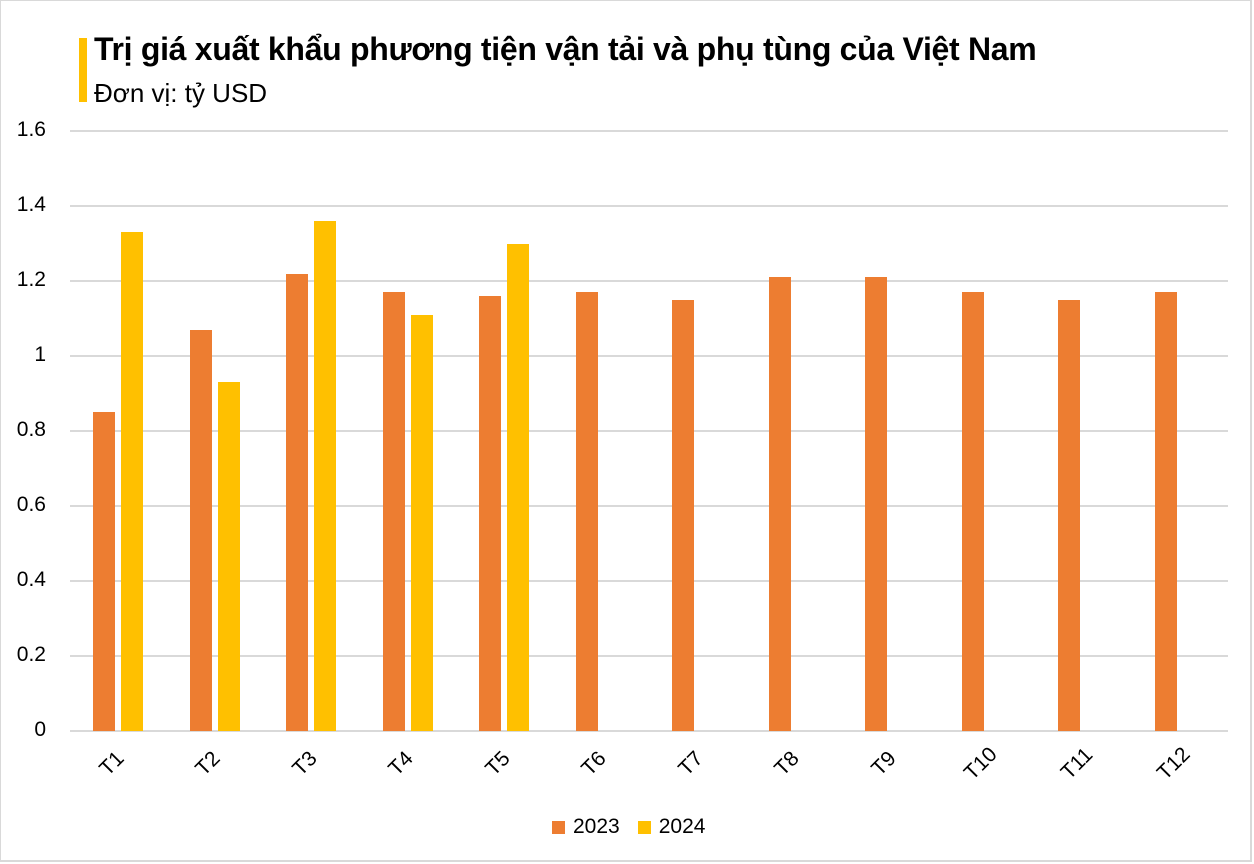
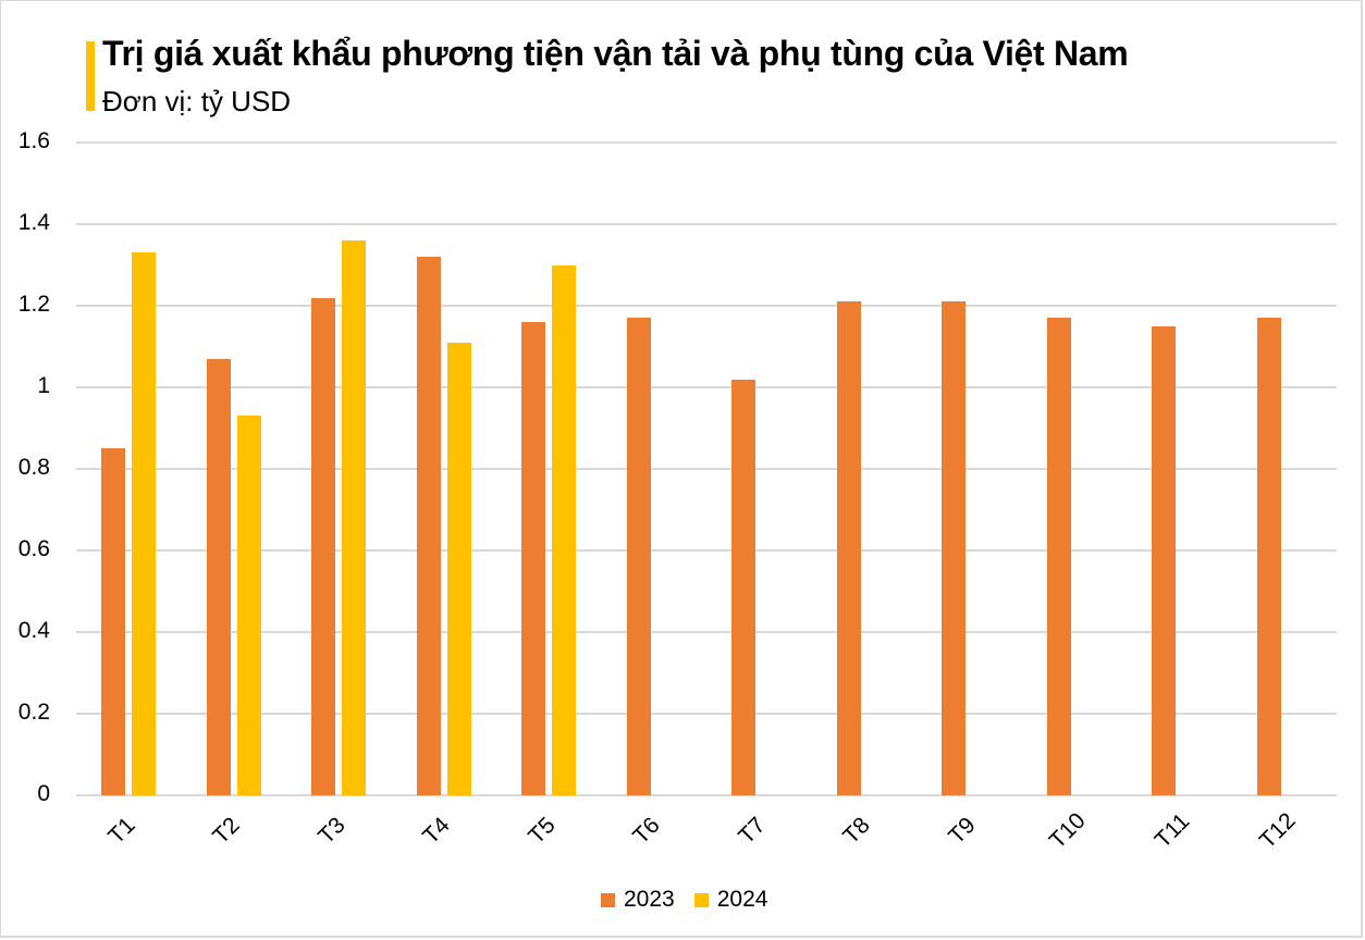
2023/T4: 1.17 -> 1.32
2023/T7: 1.15 -> 1.02
